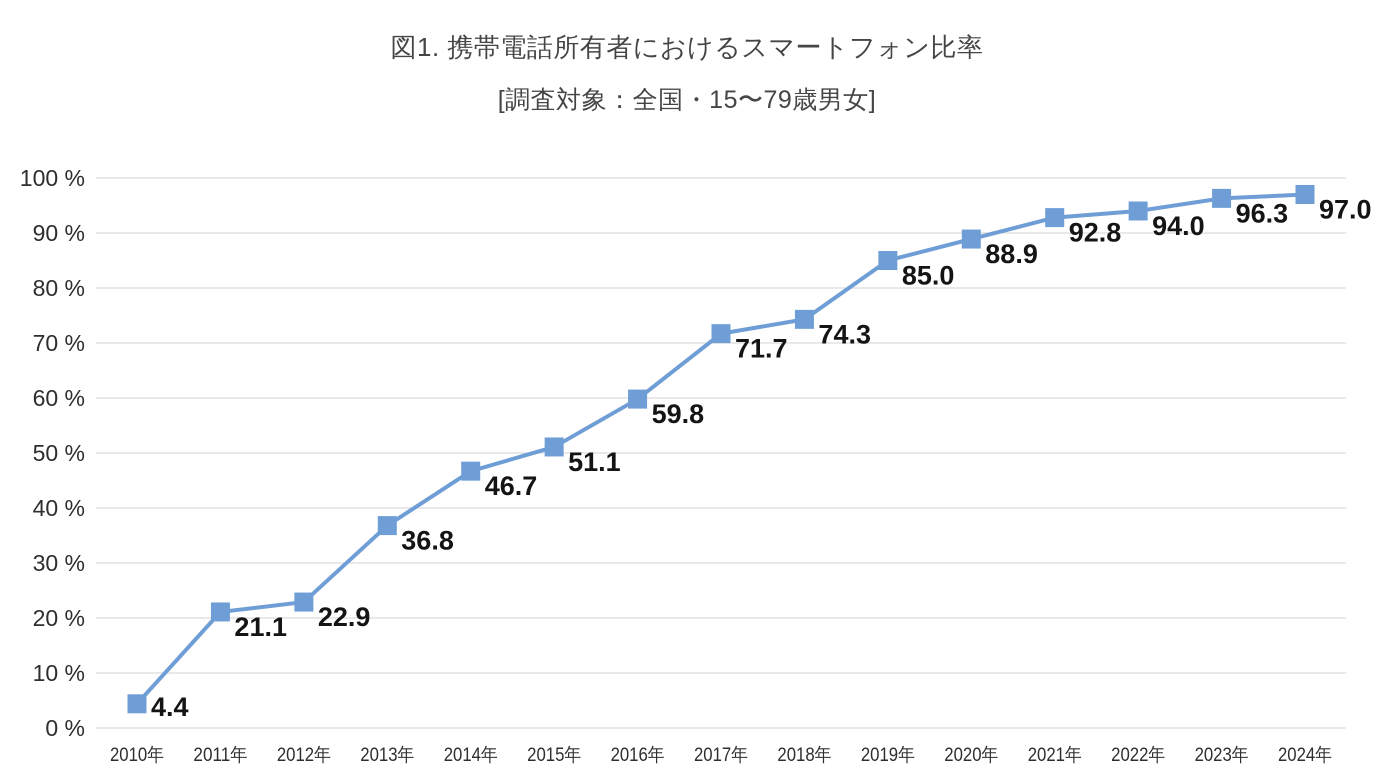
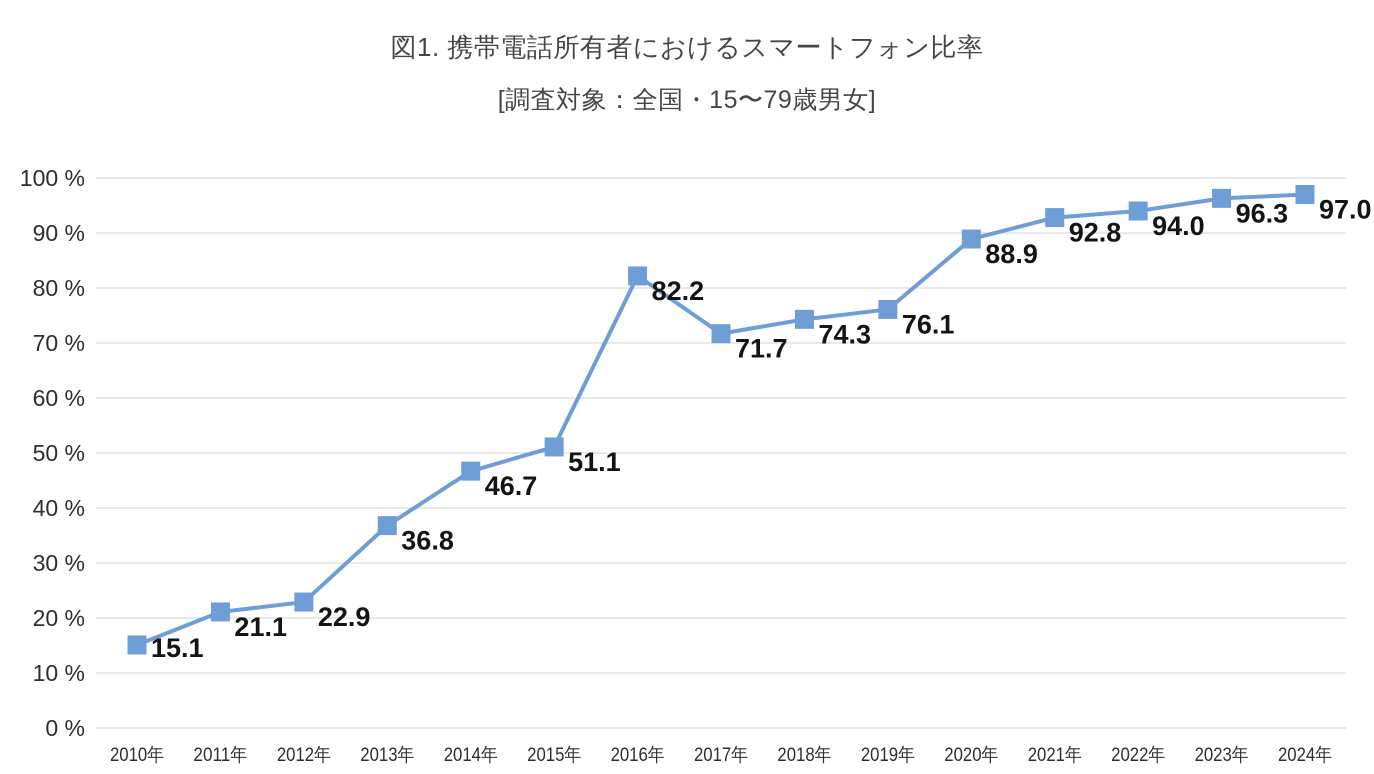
2010年: 4.4 -> 15.1
2016年: 59.8 -> 82.2
2019年: 85.0 -> 76.1
